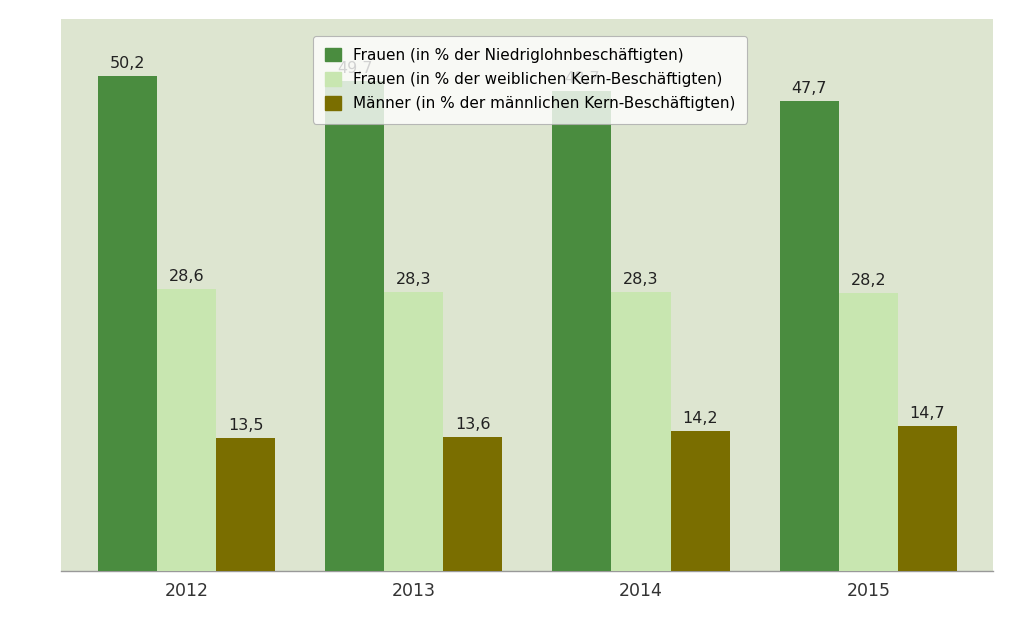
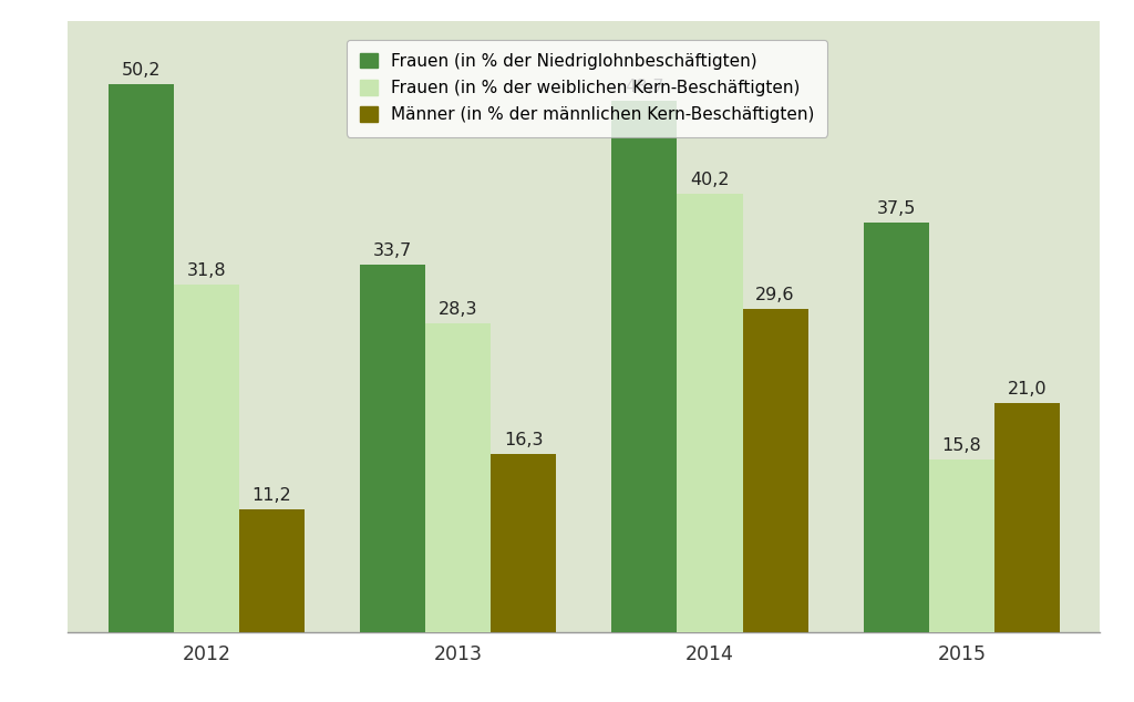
Frauen (in % der weiblichen Kern-Beschäftigten)/2012: 28,6 -> 31,8
Männer (in % der männlichen Kern-Beschäftigten)/2012: 13,5 -> 11,2
Frauen (in % der Niedriglohnbeschäftigten)/2013: 49,7 -> 33,7
Männer (in % der männlichen Kern-Beschäftigten)/2013: 13,6 -> 16,3
Frauen (in % der weiblichen Kern-Beschäftigten)/2014: 28,3 -> 40,2
Männer (in % der männlichen Kern-Beschäftigten)/2014: 14,2 -> 29,6
Frauen (in % der Niedriglohnbeschäftigten)/2015: 47,7 -> 37,5
Frauen (in % der weiblichen Kern-Beschäftigten)/2015: 28,2 -> 15,8
Männer (in % der männlichen Kern-Beschäftigten)/2015: 14,7 -> 21,0
